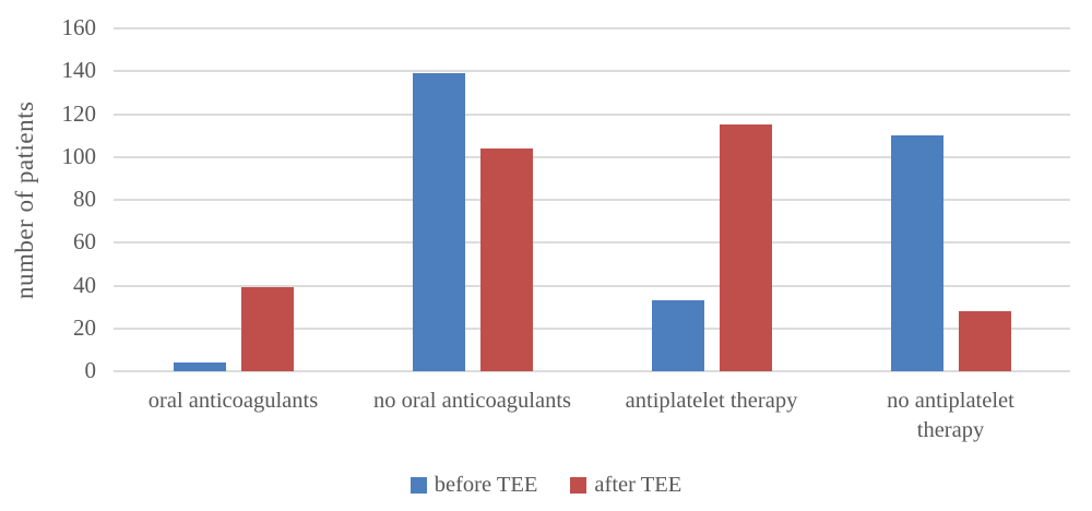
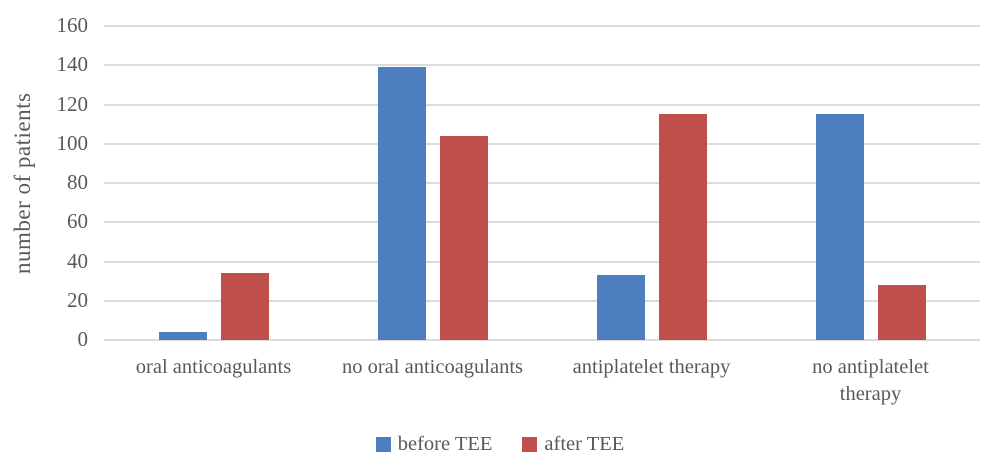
after TEE/oral anticoagulants: 39 -> 34
before TEE/no antiplatelet therapy: 110 -> 115
